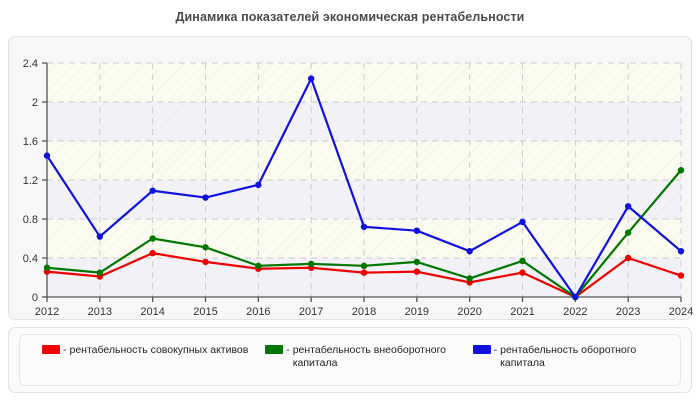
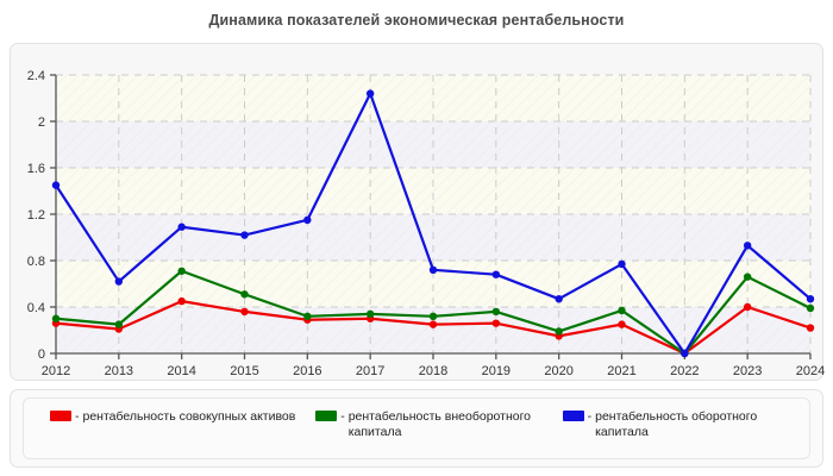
рентабельность внеоборотного капитала/2014: 0.6 -> 0.7
рентабельность внеоборотного капитала/2024: 1.3 -> 0.4
